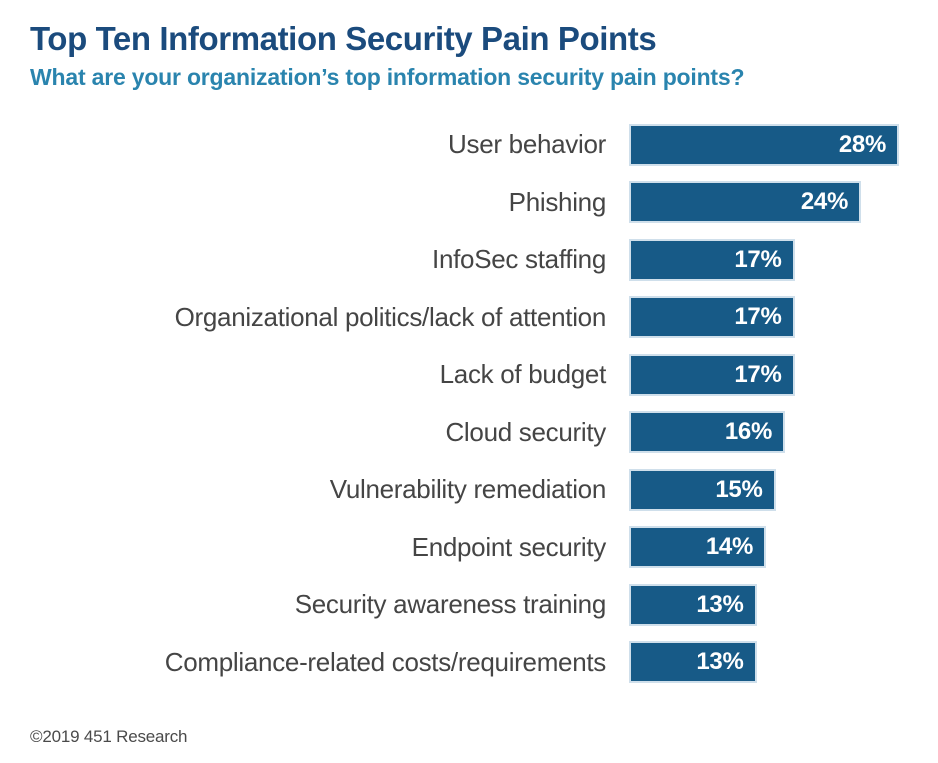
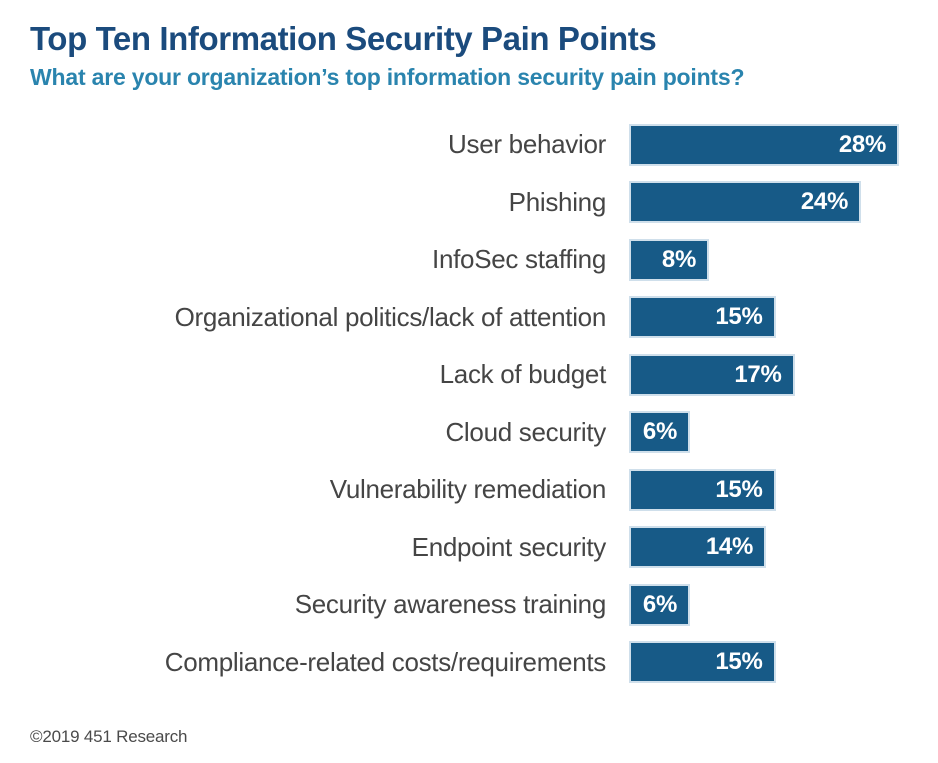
InfoSec staffing: 17% -> 8%
Organizational politics/lack of attention: 17% -> 15%
Cloud security: 16% -> 6%
Security awareness training: 13% -> 6%
Compliance-related costs/requirements: 13% -> 15%
